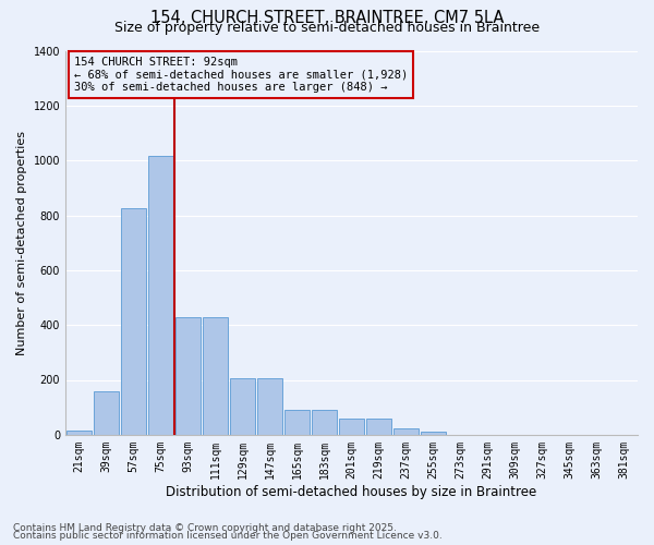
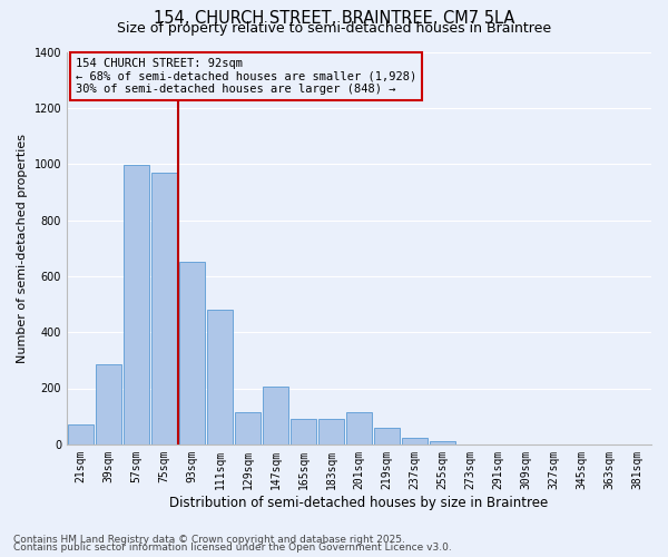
21sqm: 15 -> 70
39sqm: 160 -> 285
57sqm: 825 -> 995
75sqm: 1015 -> 970
93sqm: 430 -> 650
111sqm: 430 -> 480
129sqm: 205 -> 115
201sqm: 60 -> 115
